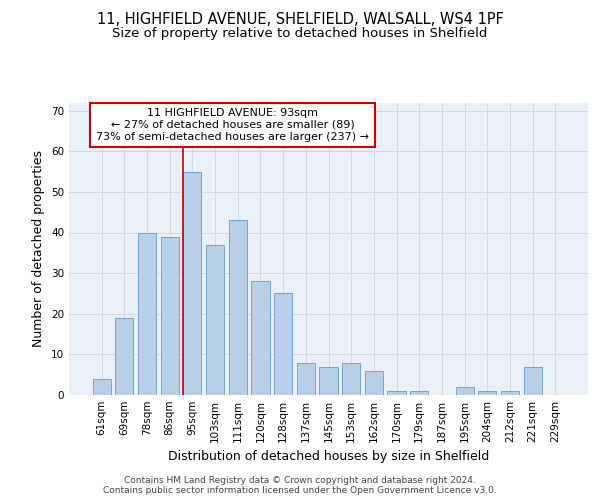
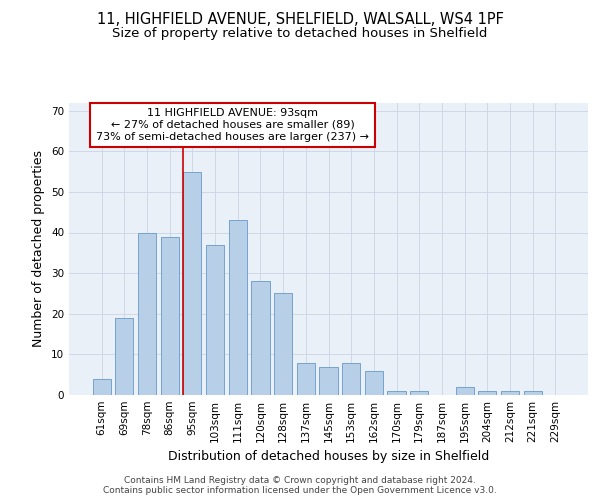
221sqm: 7 -> 1
